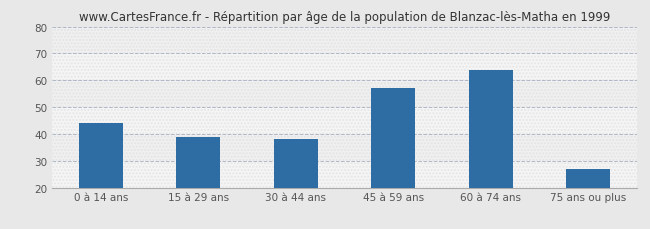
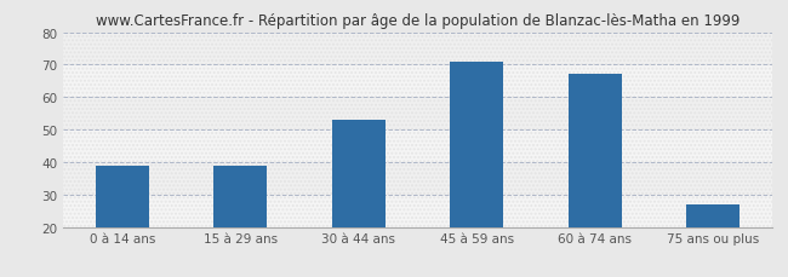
0 à 14 ans: 44 -> 39
30 à 44 ans: 38 -> 53
45 à 59 ans: 57 -> 71
60 à 74 ans: 64 -> 67
